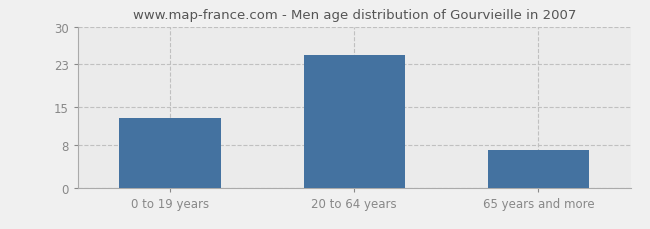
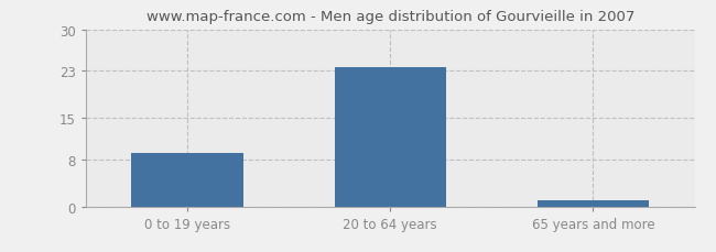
0 to 19 years: 13.0 -> 9.0
20 to 64 years: 24.8 -> 23.5
65 years and more: 7.0 -> 1.0
